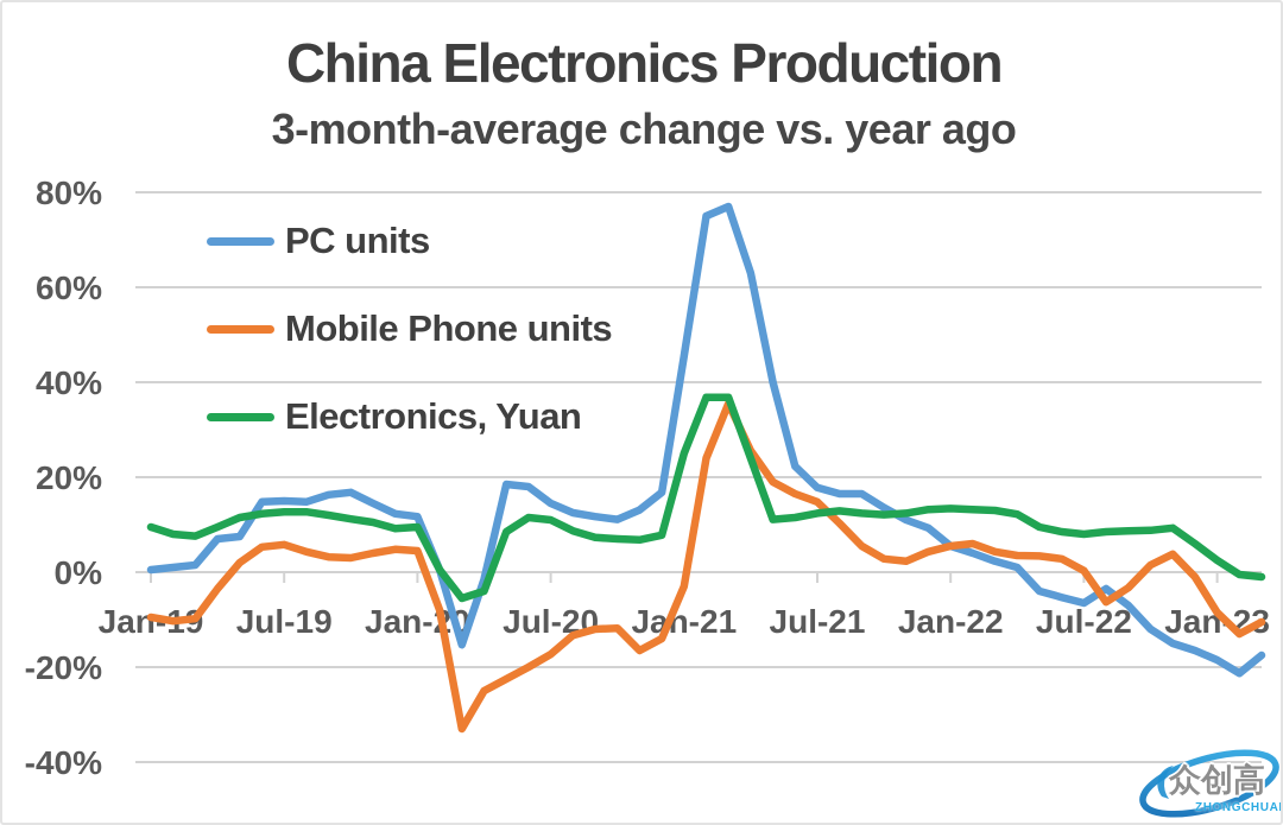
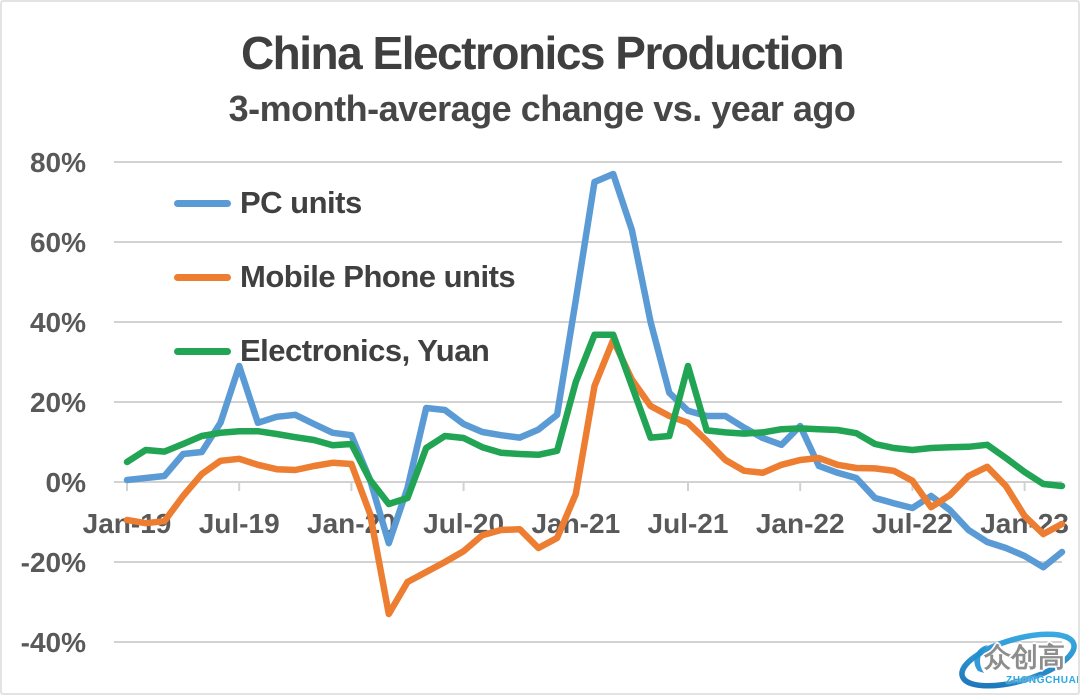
Electronics, Yuan/Jan-19: 10% -> 5%
PC units/Jul-19: 15% -> 29%
Electronics, Yuan/Jul-21: 12% -> 29%
PC units/Jan-22: 6% -> 14%
